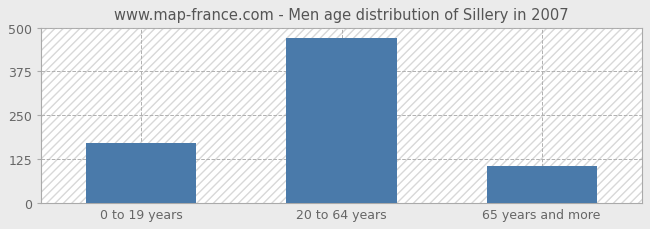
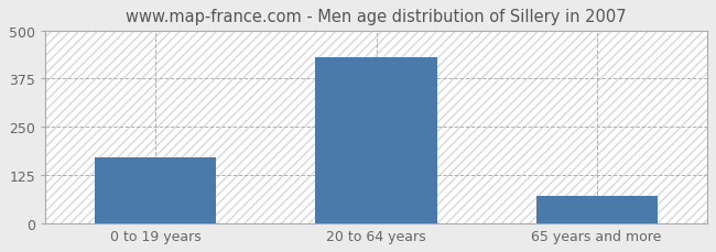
20 to 64 years: 470 -> 430
65 years and more: 105 -> 70
